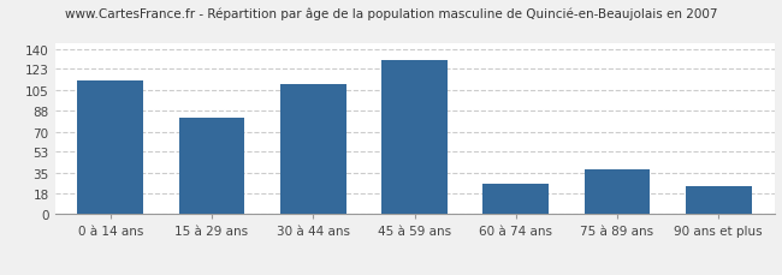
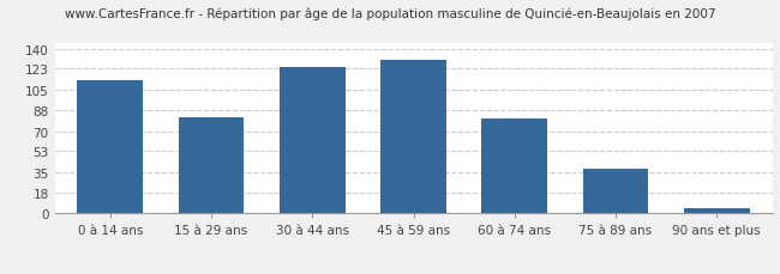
30 à 44 ans: 110 -> 124
60 à 74 ans: 26 -> 81
90 ans et plus: 24 -> 4
